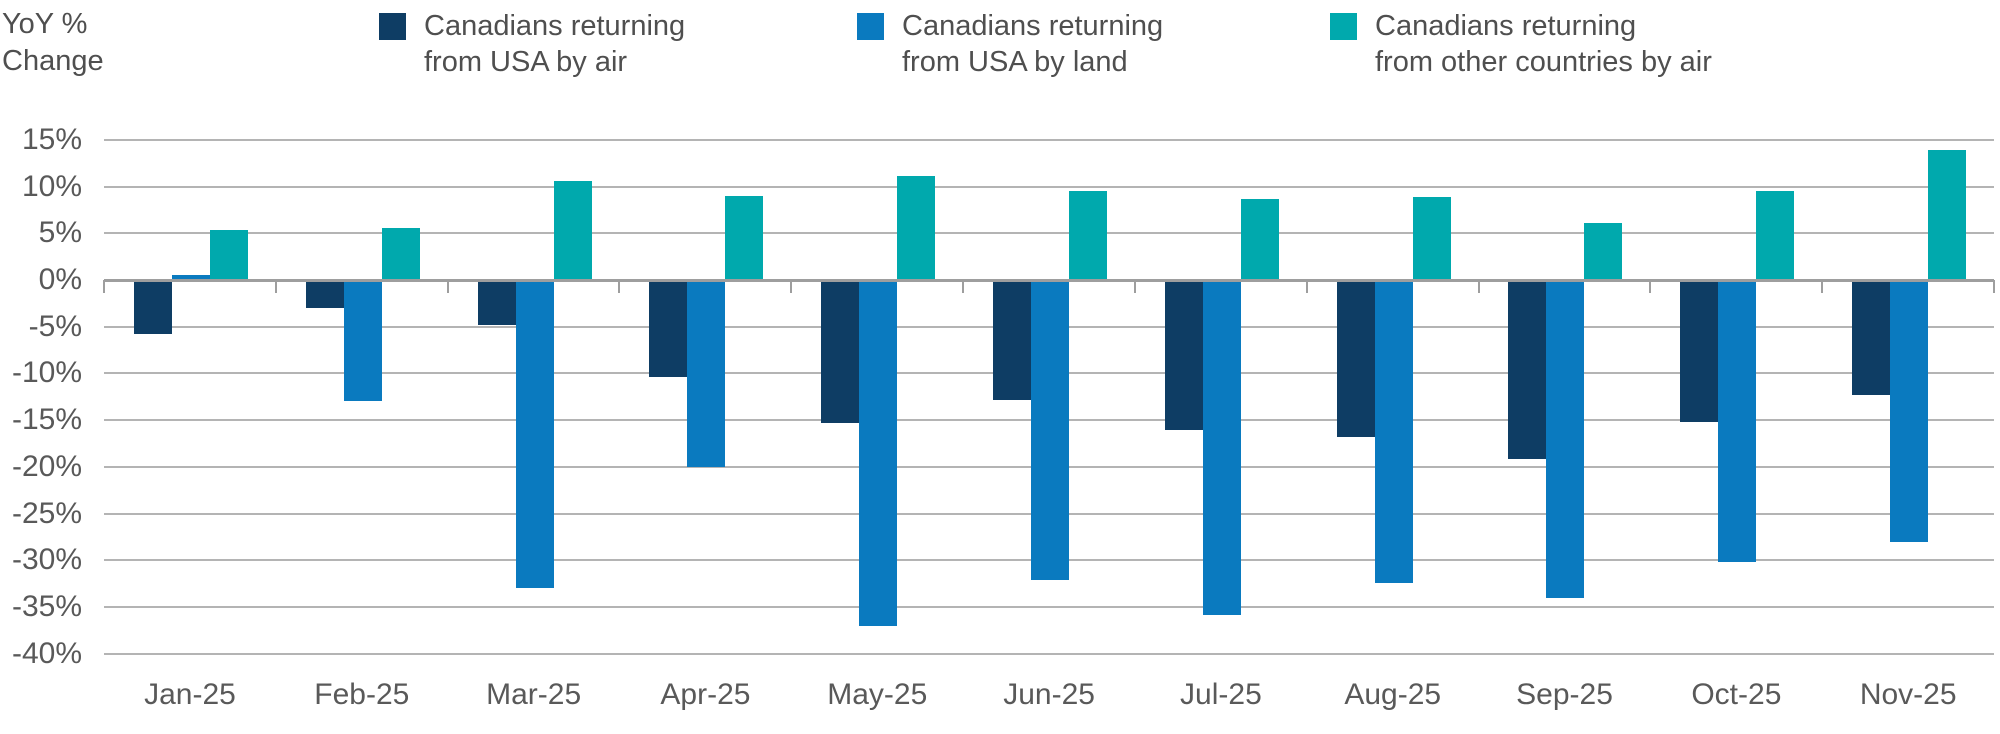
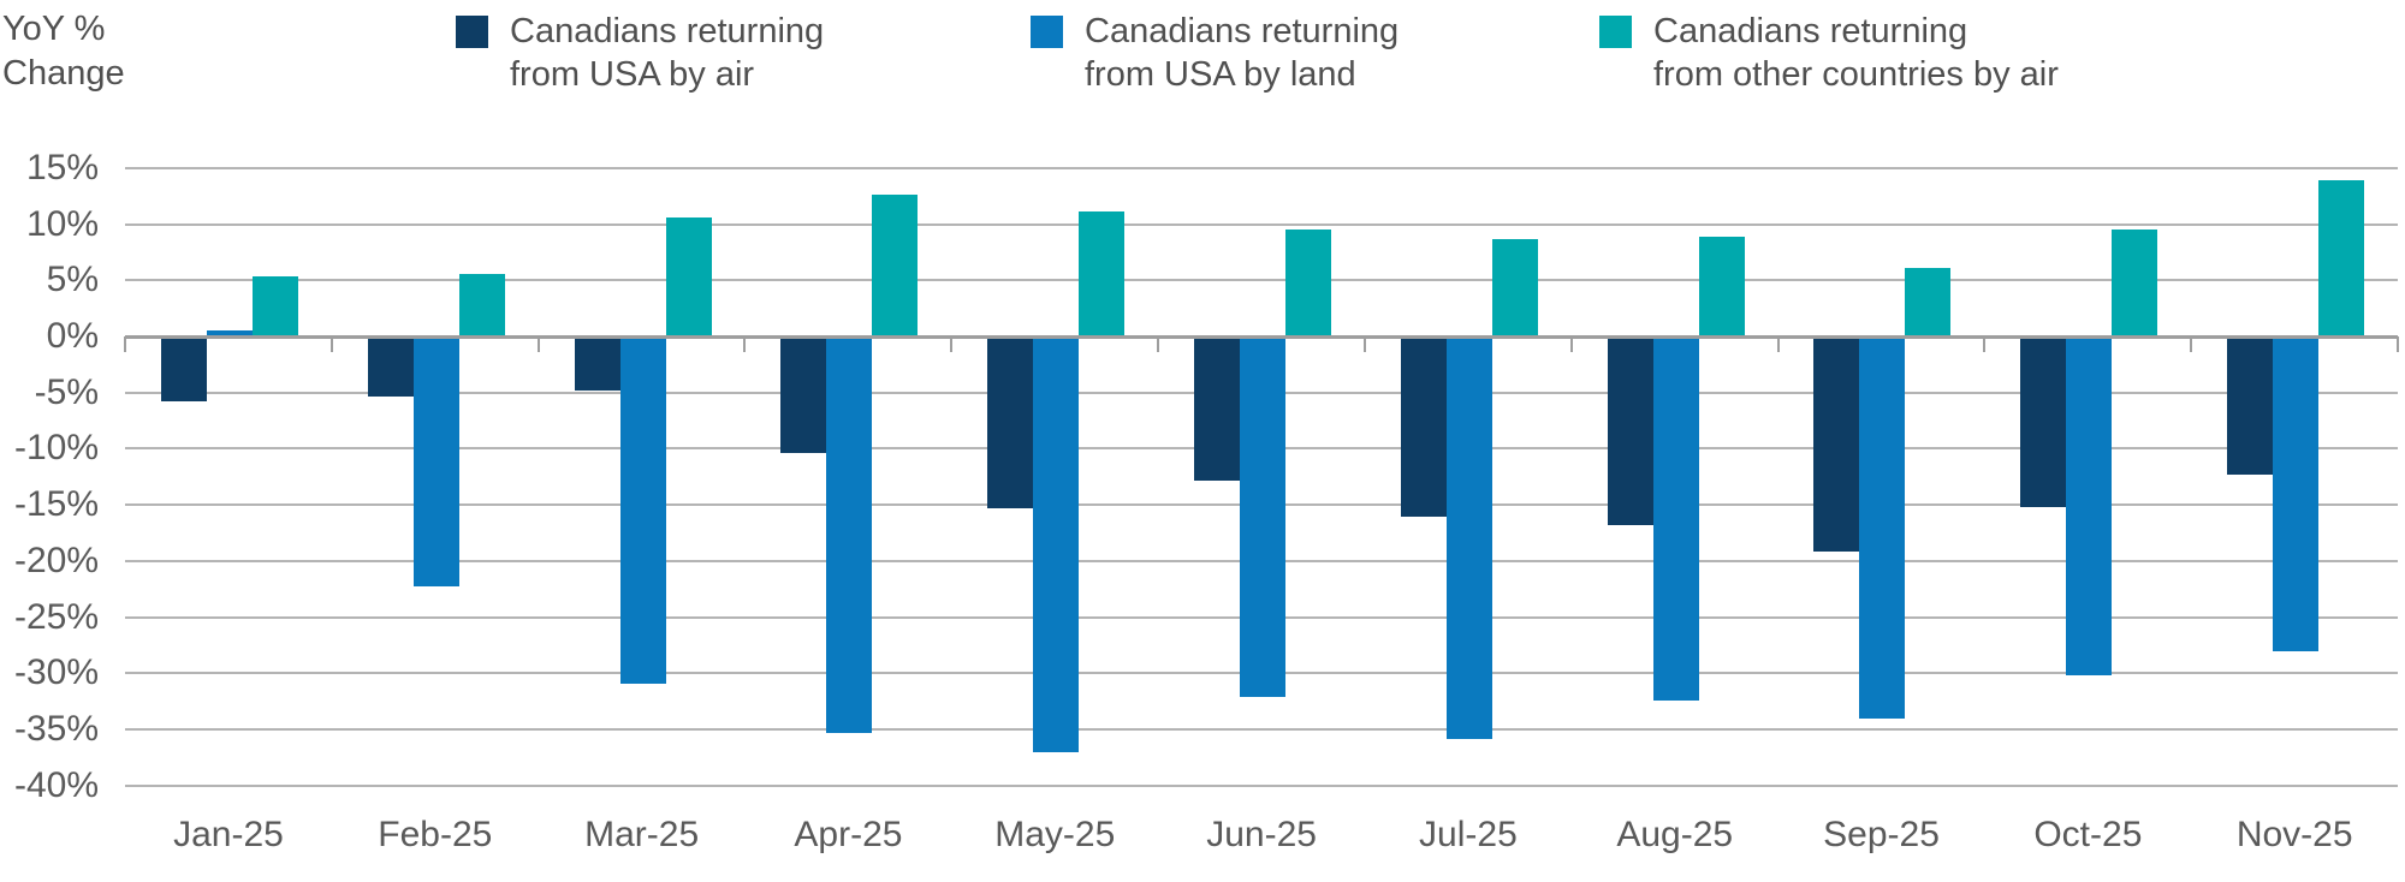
Canadians returning from USA by air/Feb-25: -3% -> -5%
Canadians returning from USA by land/Feb-25: -13% -> -22%
Canadians returning from USA by land/Mar-25: -33% -> -31%
Canadians returning from USA by land/Apr-25: -20% -> -35%
Canadians returning from other countries by air/Apr-25: 9% -> 13%
